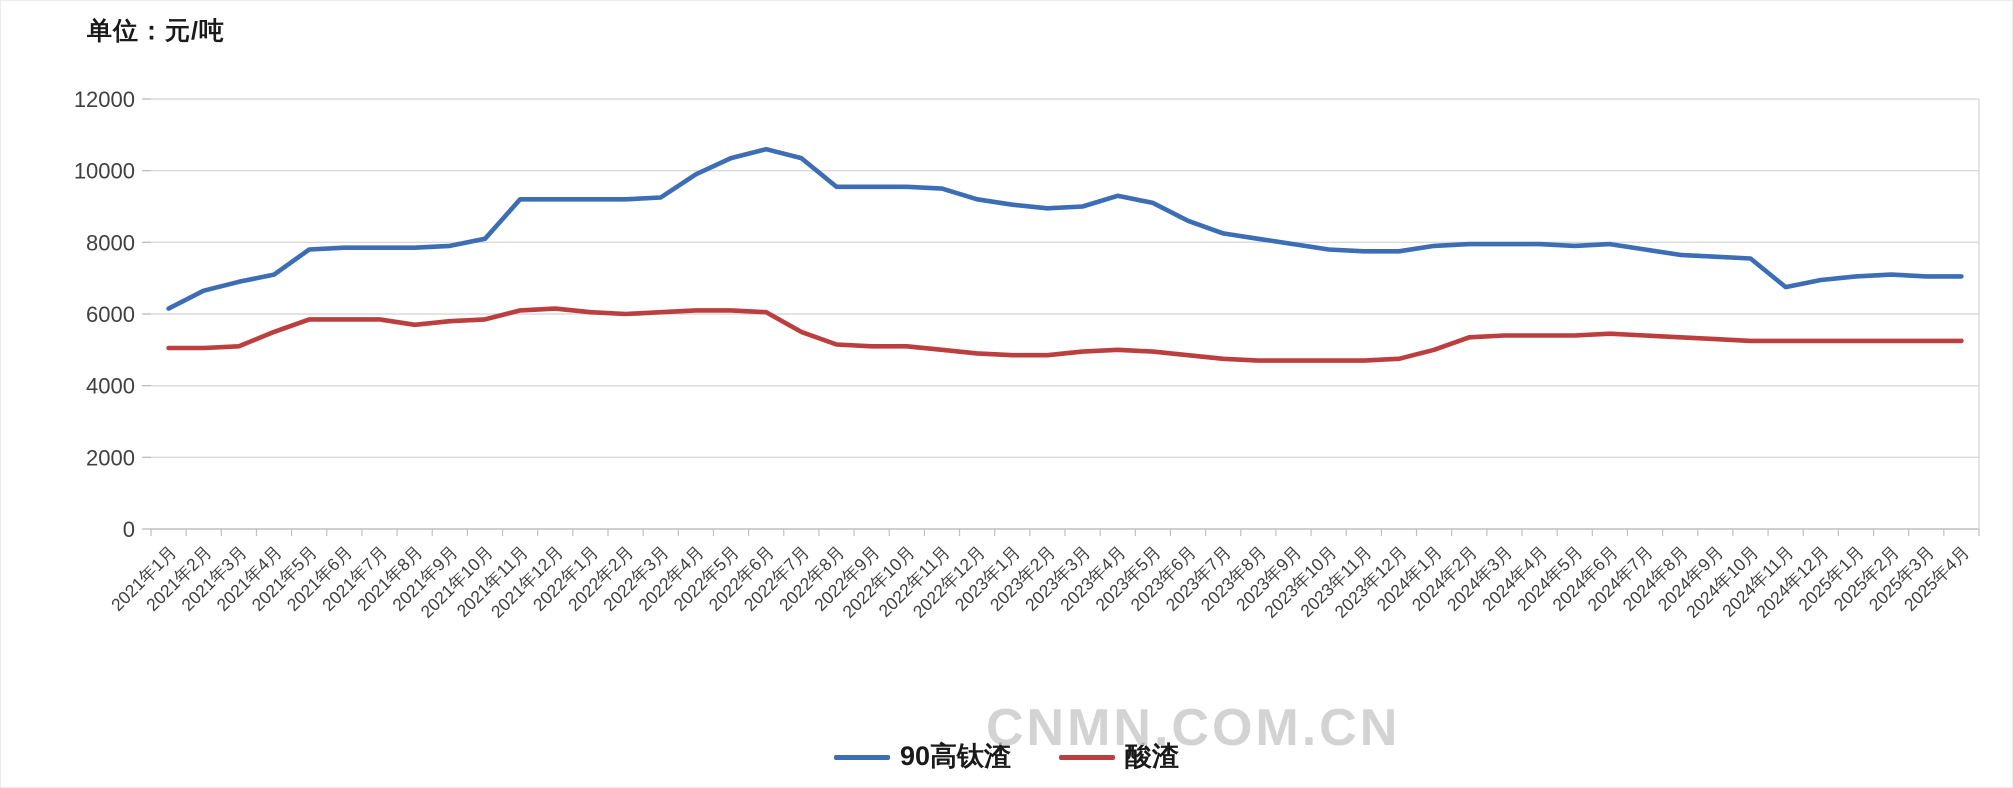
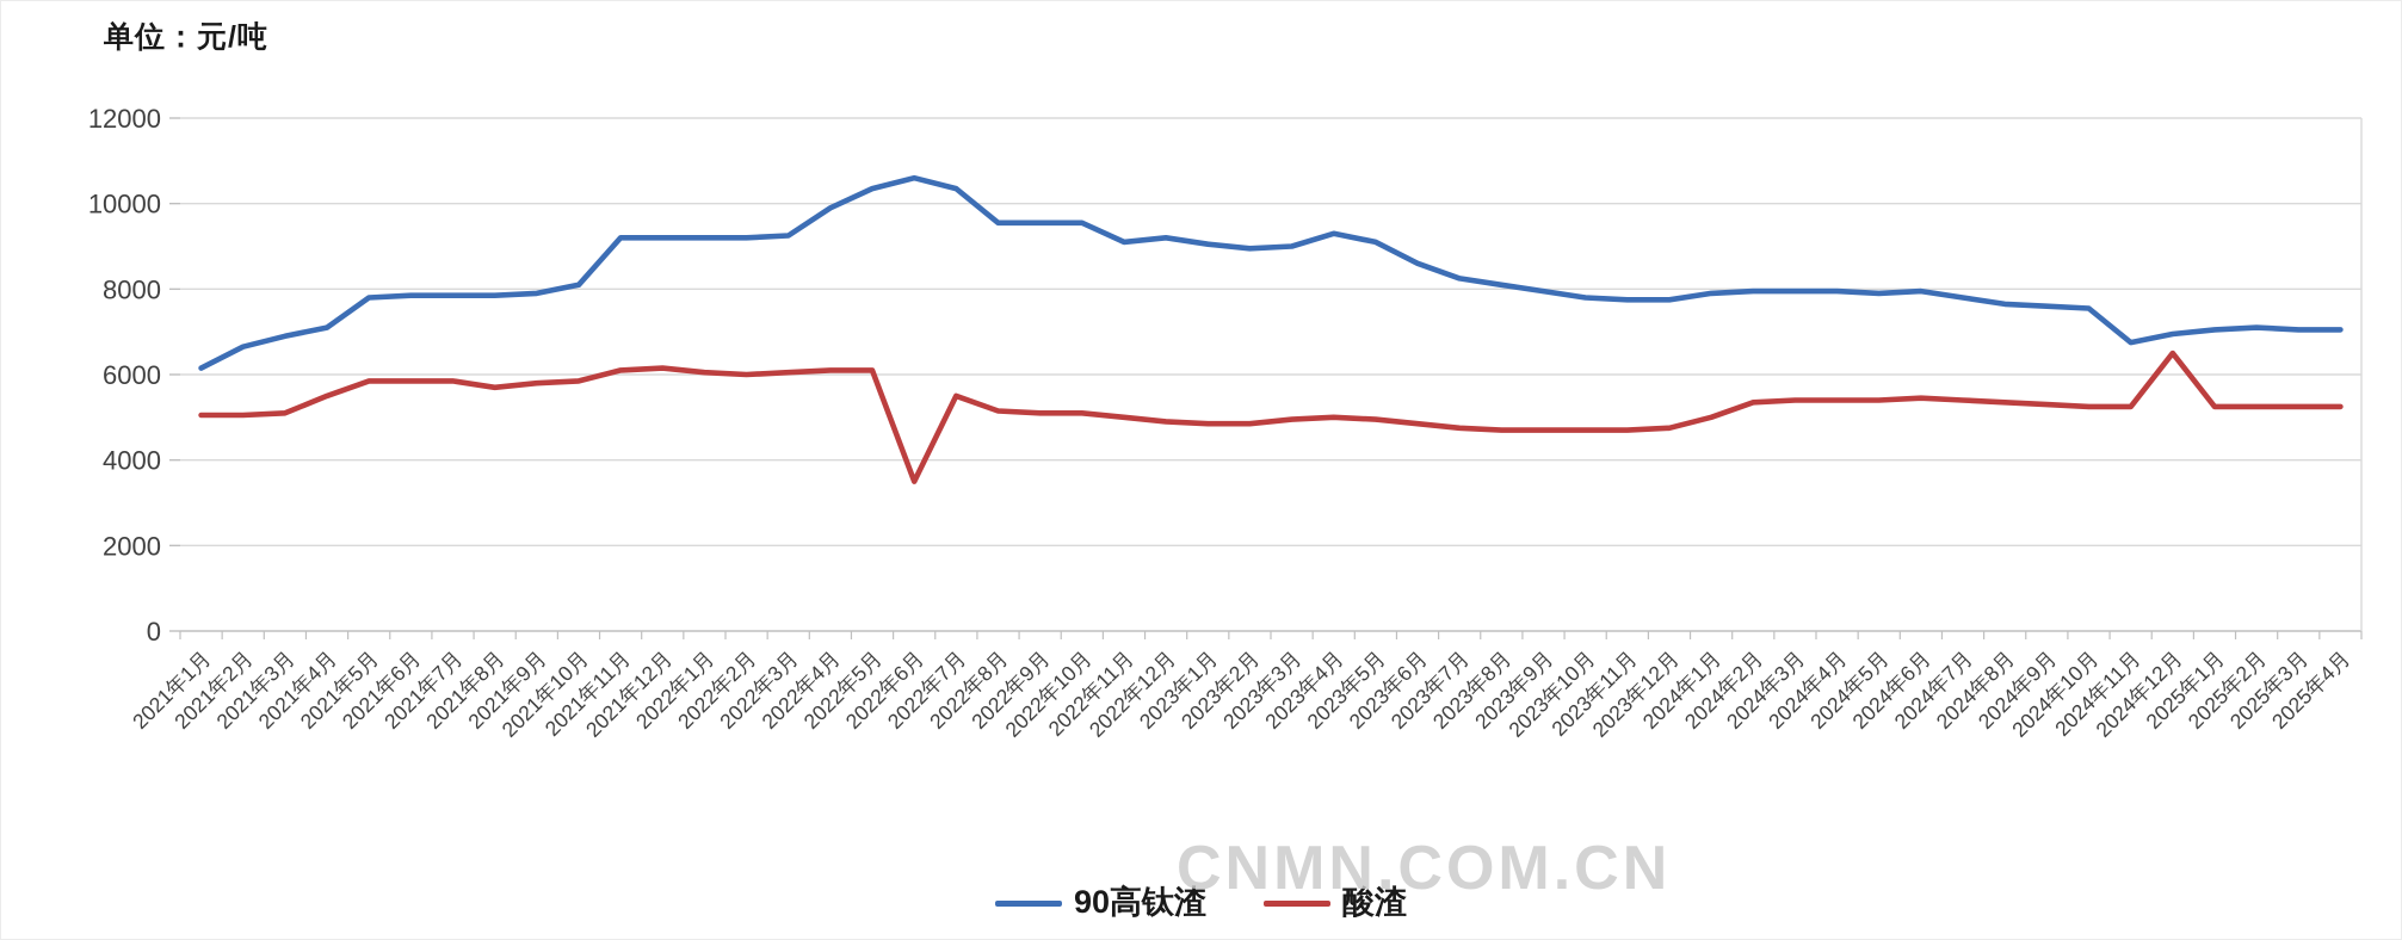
酸渣/2022年6月: 6000 -> 3500
90高钛渣/2022年11月: 9500 -> 9100
酸渣/2024年12月: 5200 -> 6500
